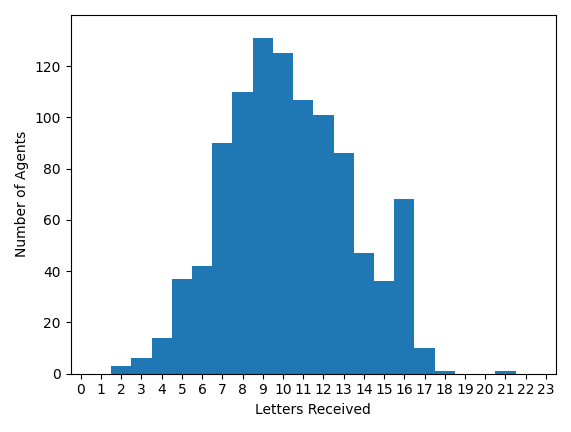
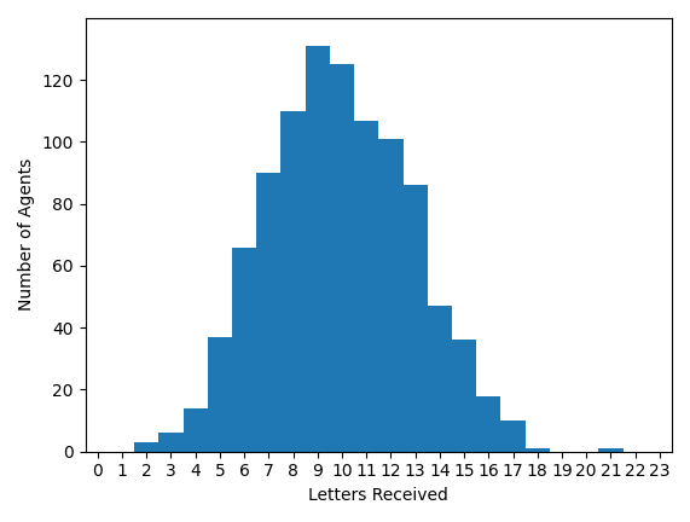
6: 42 -> 66
16: 68 -> 18
